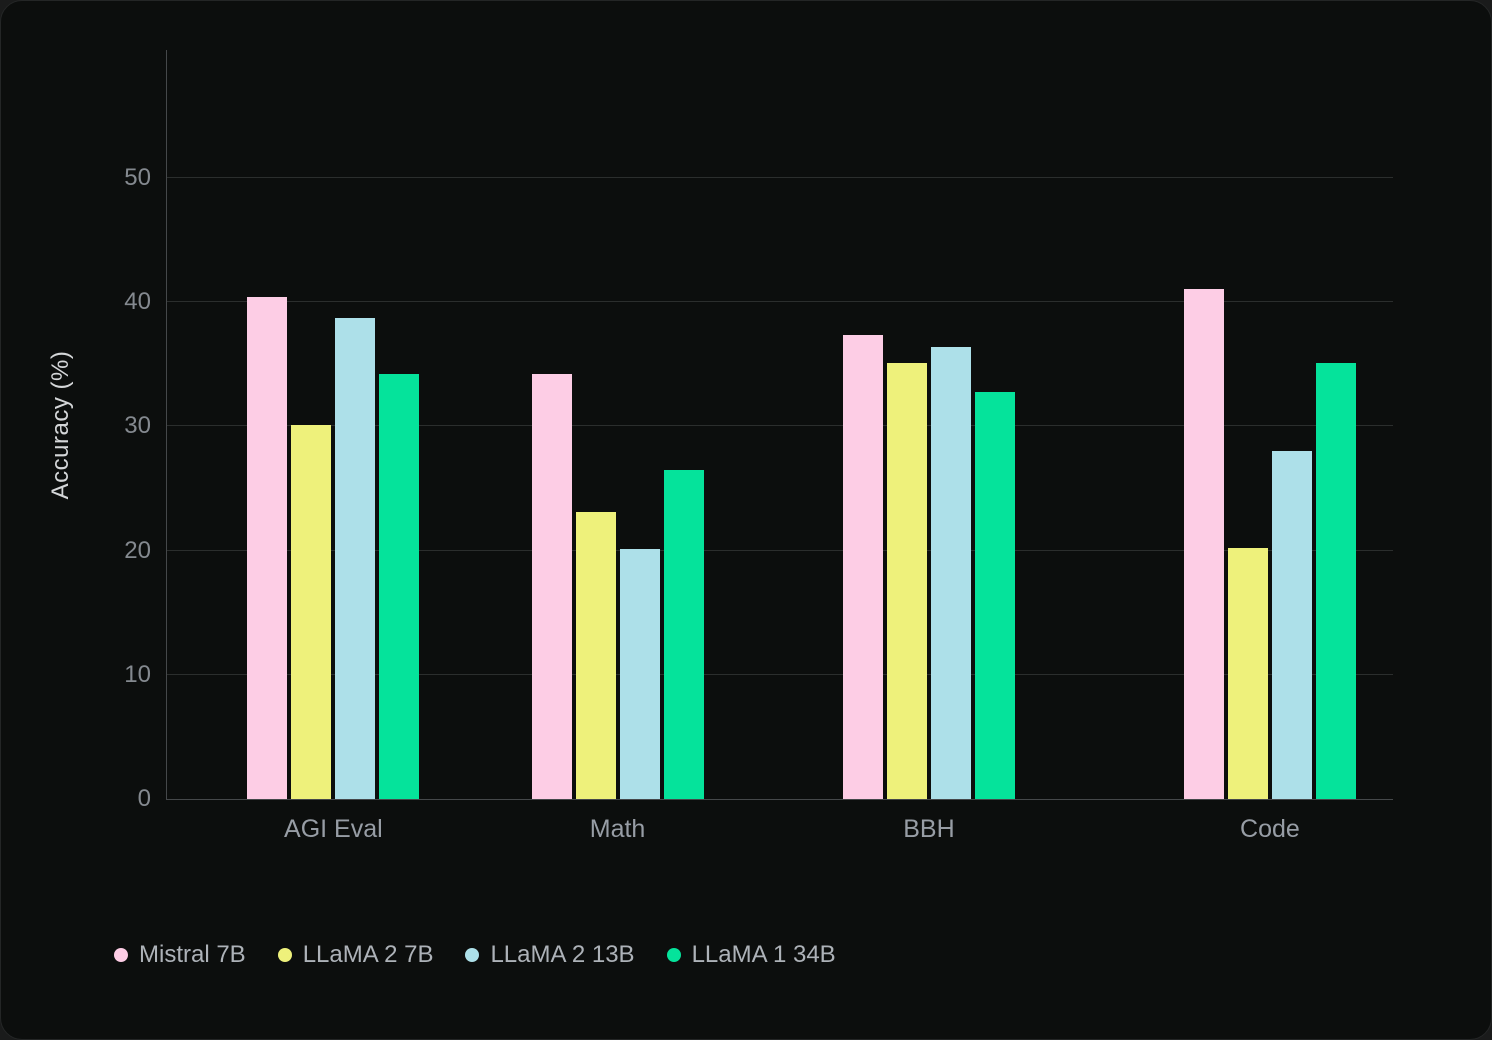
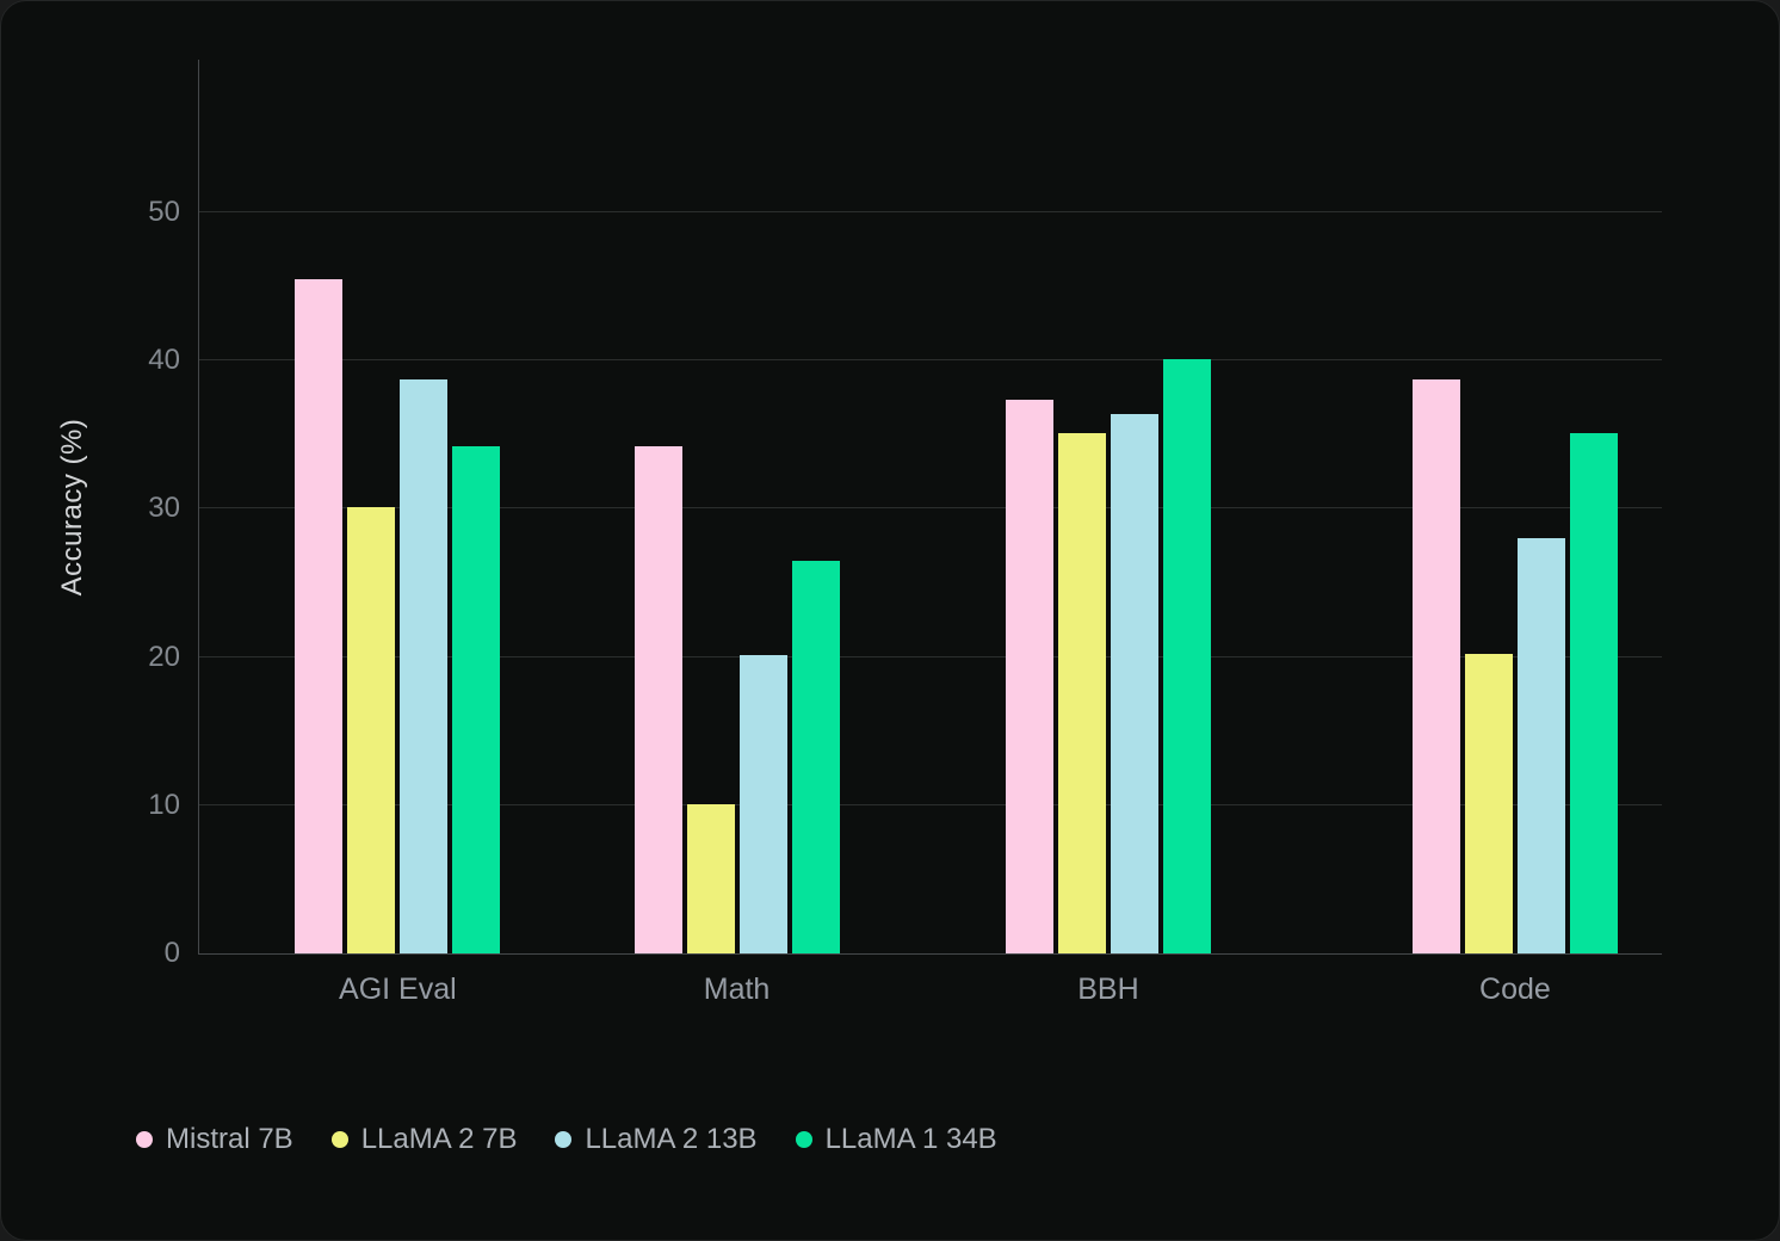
Mistral 7B/AGI Eval: 40.4 -> 45.5
LLaMA 2 7B/Math: 23.1 -> 10.1
LLaMA 1 34B/BBH: 32.8 -> 40.1
Mistral 7B/Code: 41.1 -> 38.7
